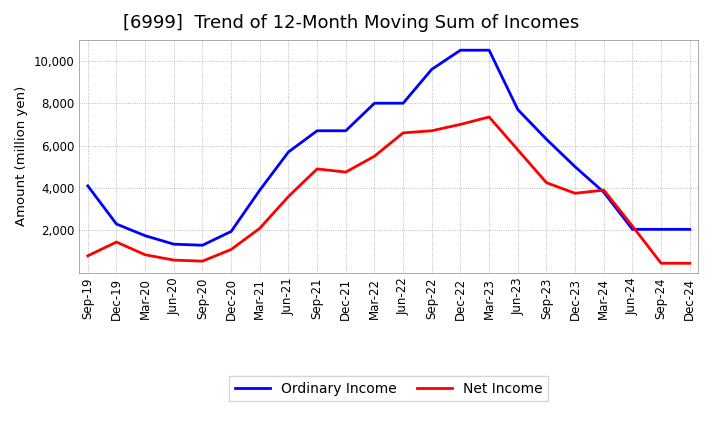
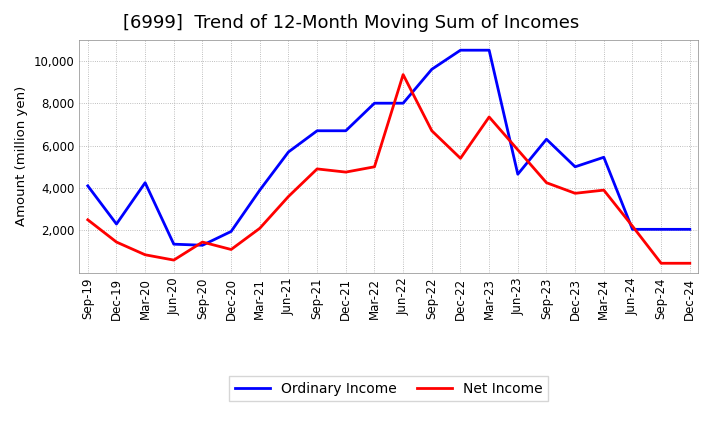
Net Income/Sep-19: 800 -> 2,500
Ordinary Income/Mar-20: 1,750 -> 4,250
Net Income/Sep-20: 550 -> 1,450
Net Income/Mar-22: 5,500 -> 5,000
Net Income/Jun-22: 6,600 -> 9,350
Net Income/Dec-22: 7,000 -> 5,400
Ordinary Income/Jun-23: 7,700 -> 4,650
Ordinary Income/Mar-24: 3,800 -> 5,450
